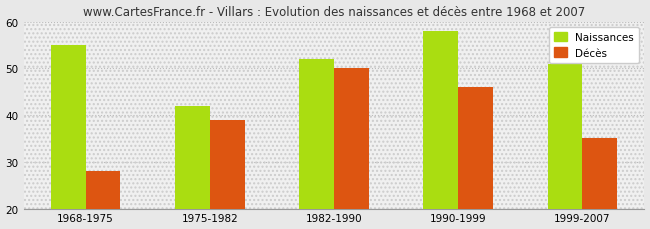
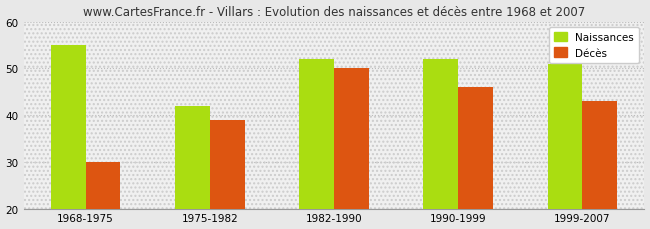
Décès/1968-1975: 28 -> 30
Naissances/1990-1999: 58 -> 52
Décès/1999-2007: 35 -> 43
